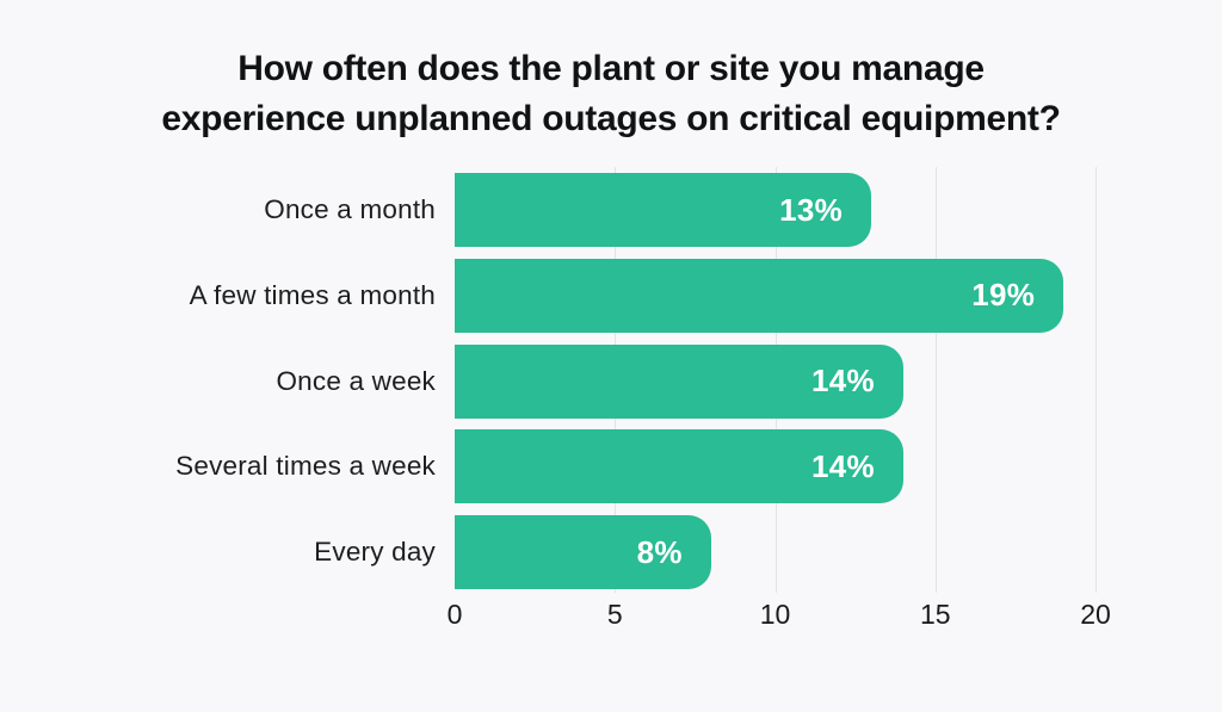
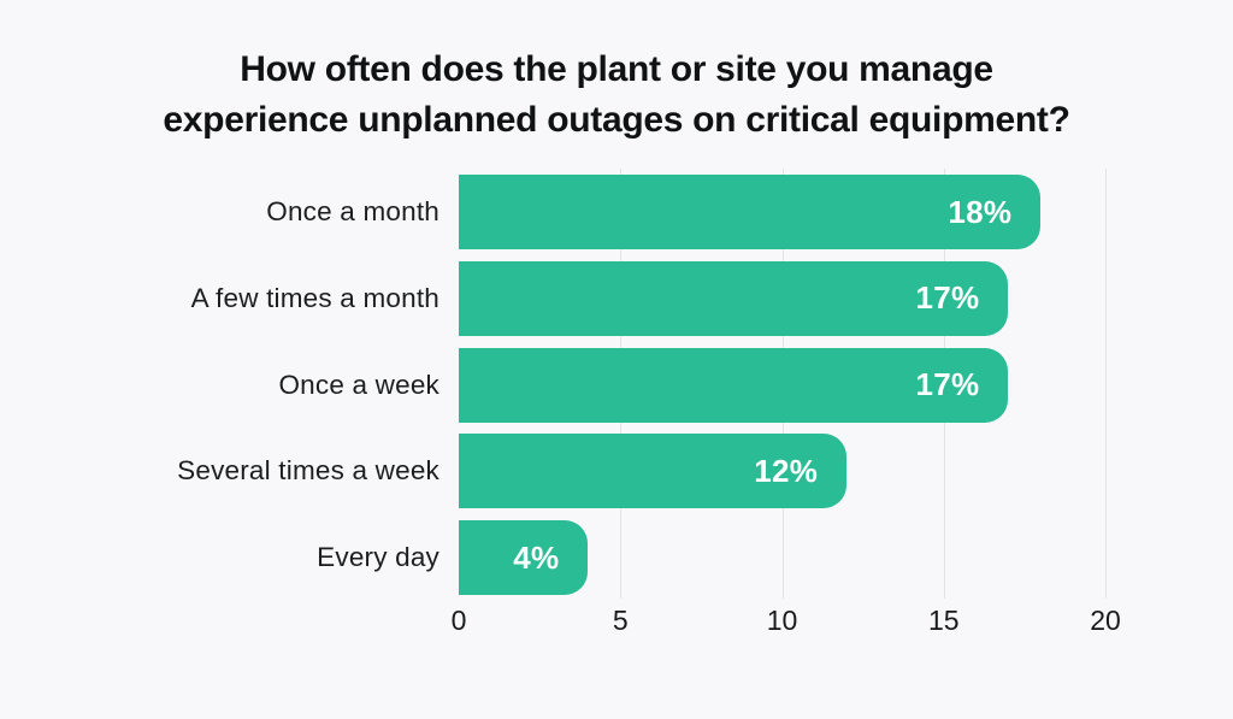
Once a month: 13% -> 18%
A few times a month: 19% -> 17%
Once a week: 14% -> 17%
Several times a week: 14% -> 12%
Every day: 8% -> 4%
